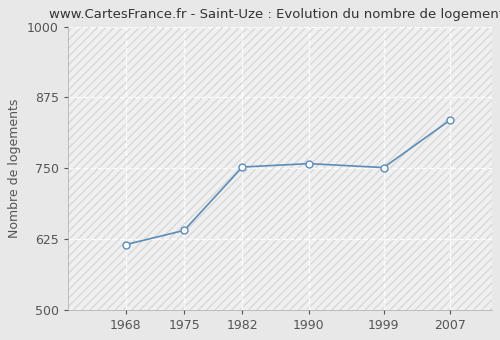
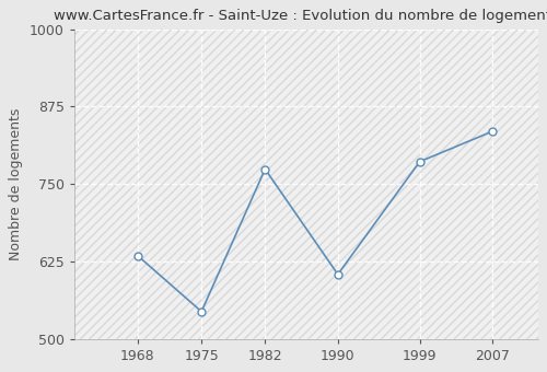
1968: 615 -> 634
1975: 640 -> 544
1982: 752 -> 774
1990: 758 -> 604
1999: 751 -> 786
